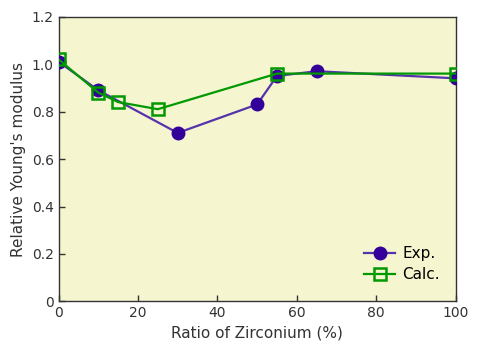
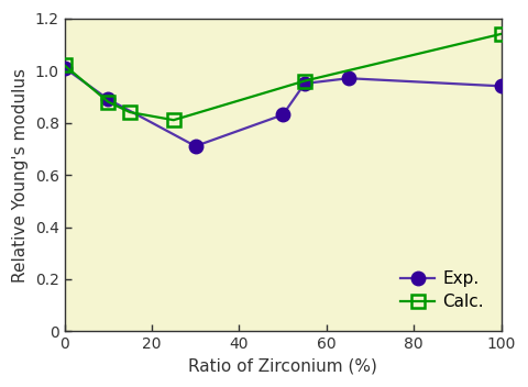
Calc./100: 0.96 -> 1.14
